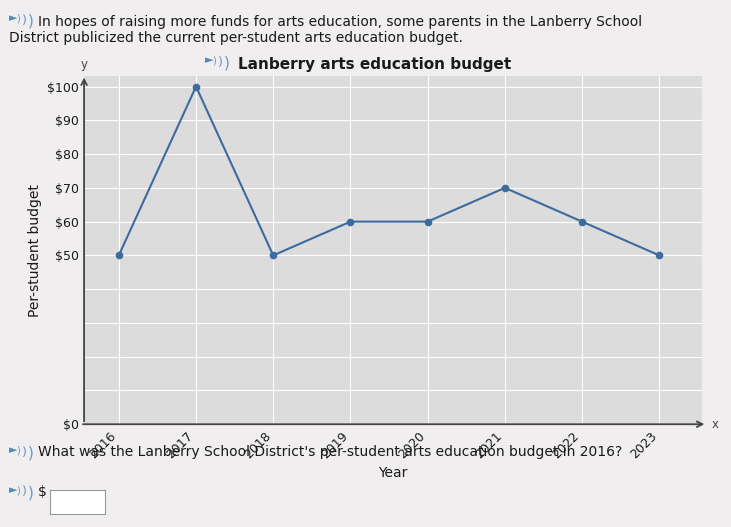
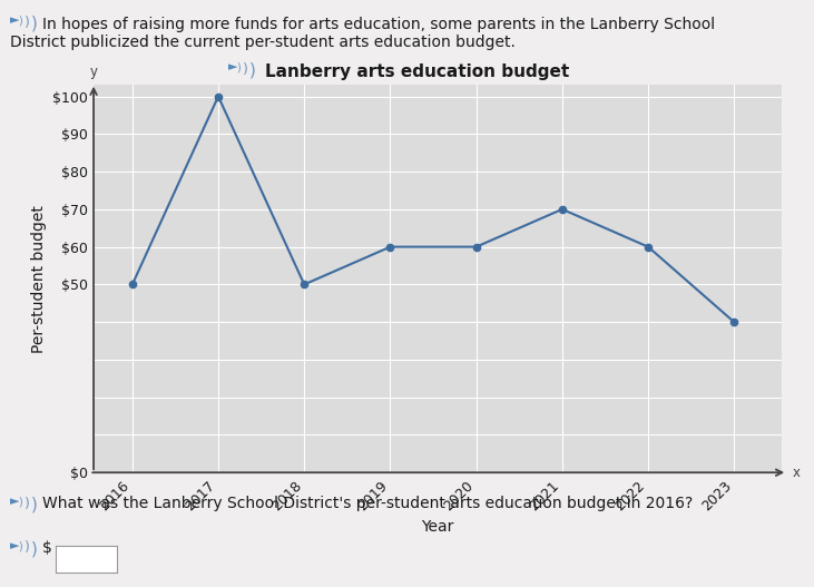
2023: $50 -> $40
